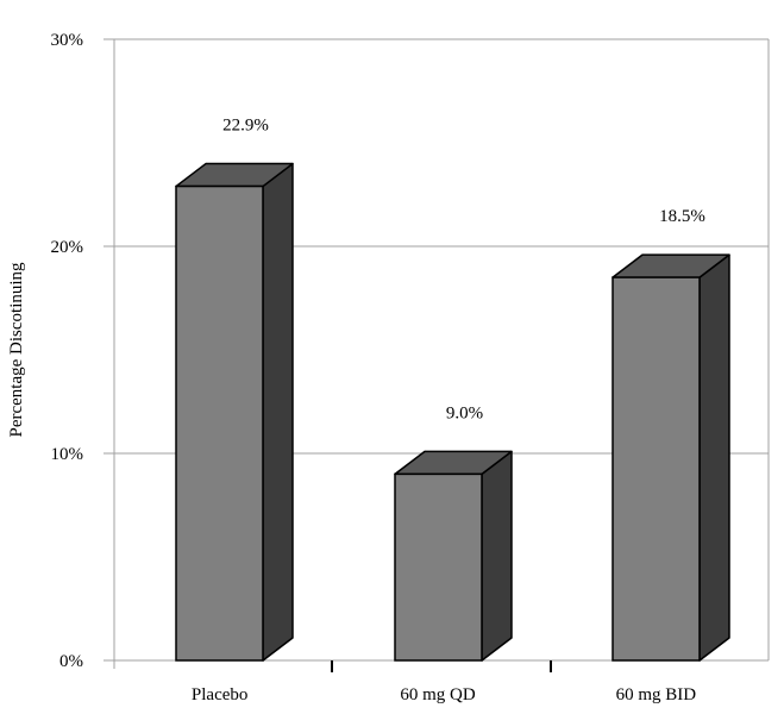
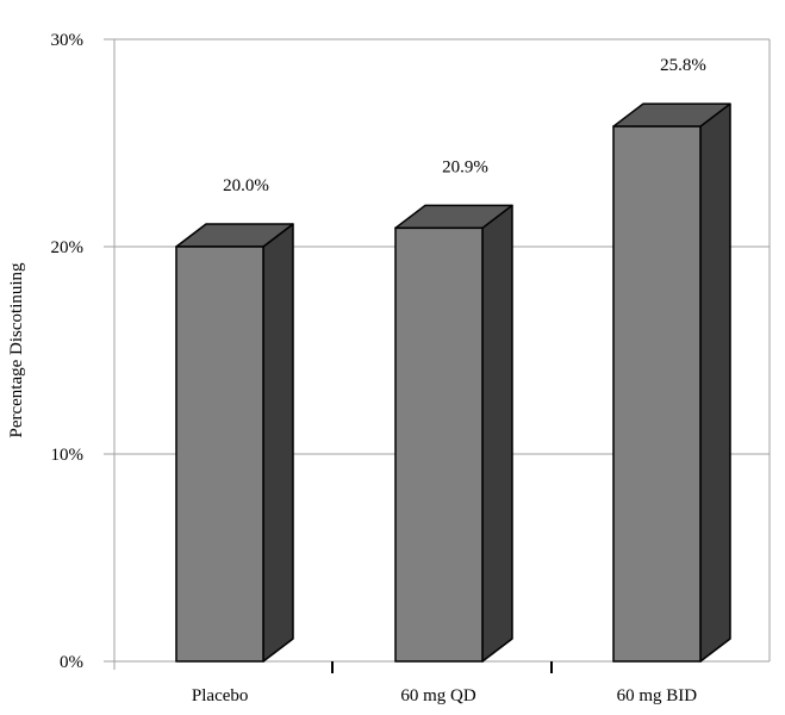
Placebo: 22.9% -> 20.0%
60 mg QD: 9.0% -> 20.9%
60 mg BID: 18.5% -> 25.8%
